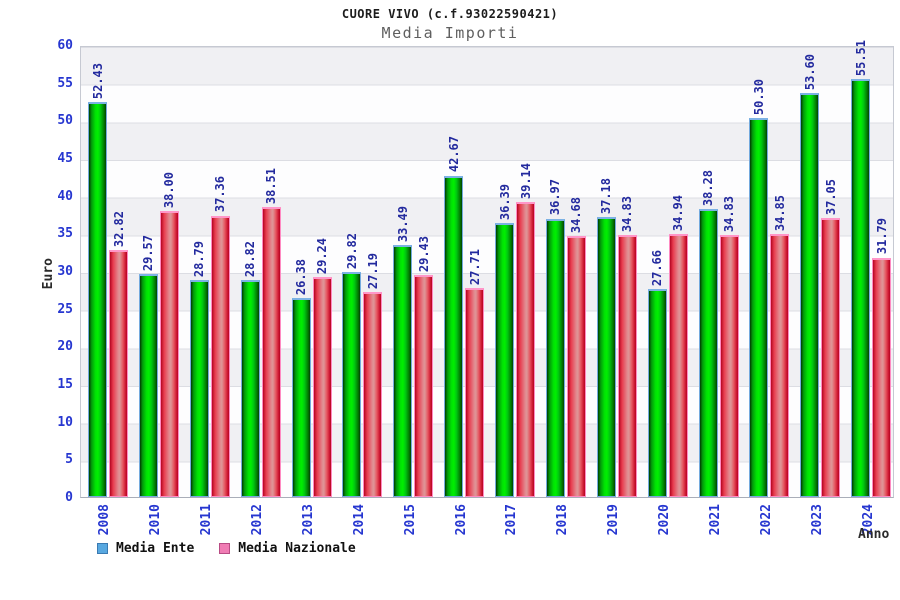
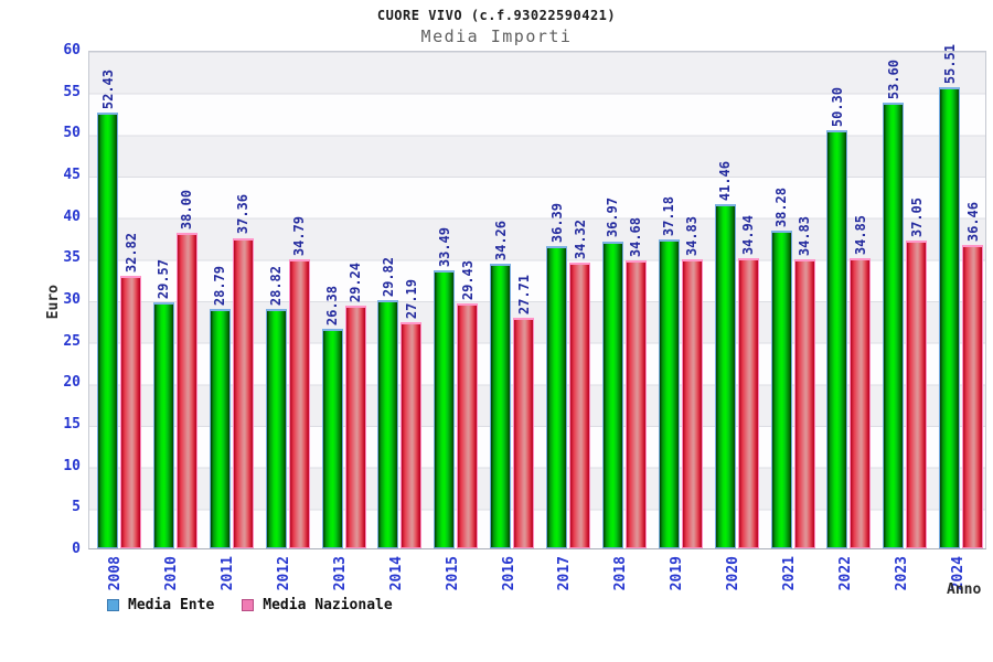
Media Nazionale/2012: 38.51 -> 34.79
Media Ente/2016: 42.67 -> 34.26
Media Nazionale/2017: 39.14 -> 34.32
Media Ente/2020: 27.66 -> 41.46
Media Nazionale/2024: 31.79 -> 36.46
